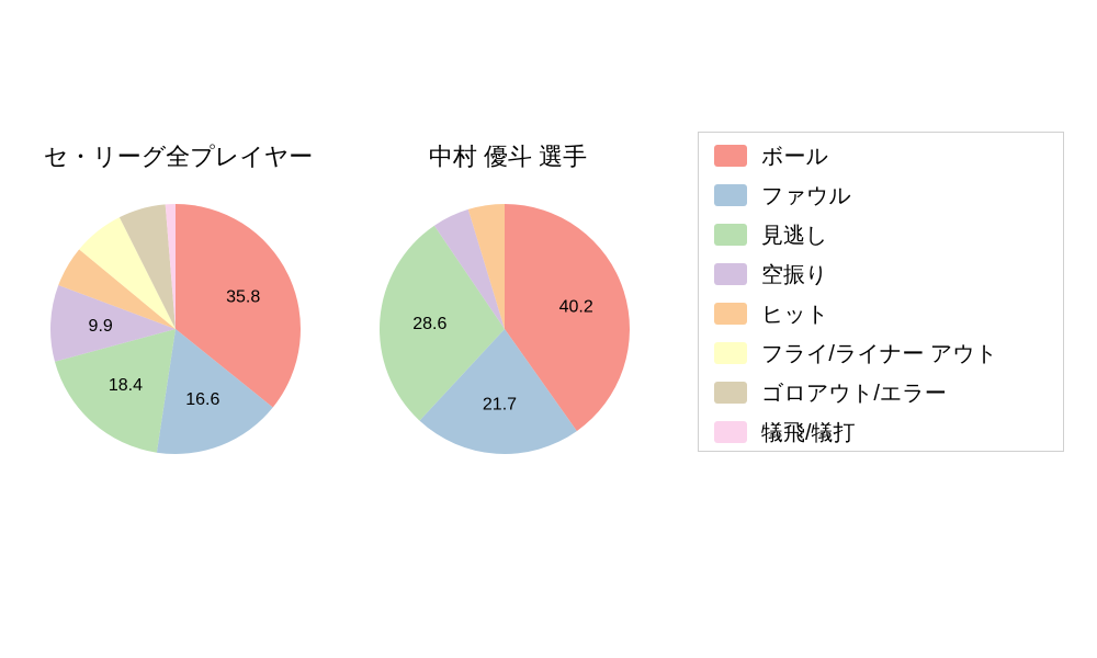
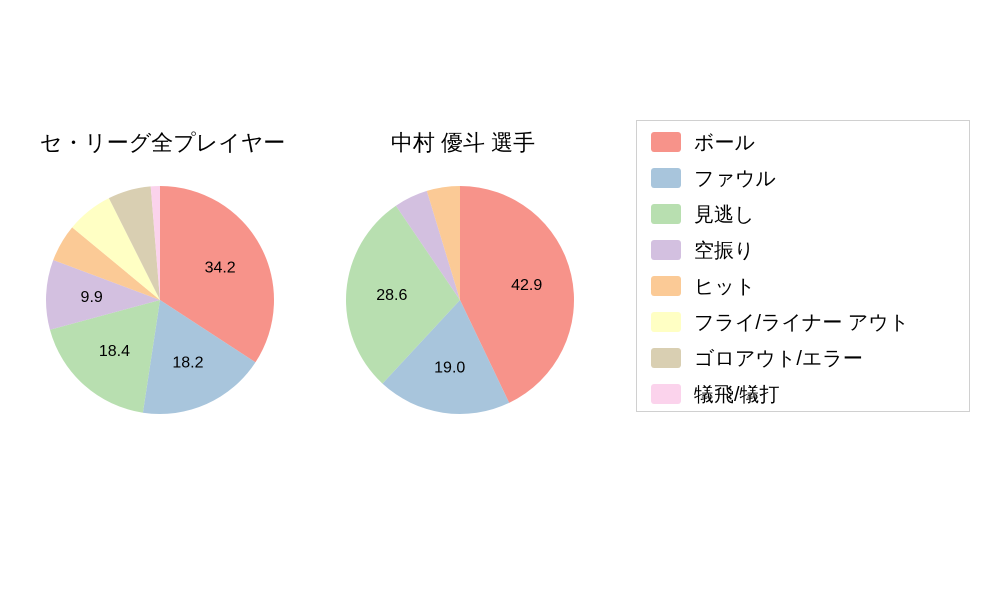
セ・リーグ全プレイヤー/ボール: 35.8 -> 34.2
セ・リーグ全プレイヤー/ファウル: 16.6 -> 18.2
中村 優斗 選手/ボール: 40.2 -> 42.9
中村 優斗 選手/ファウル: 21.7 -> 19.0
